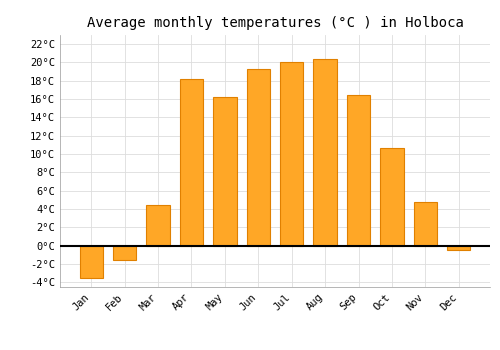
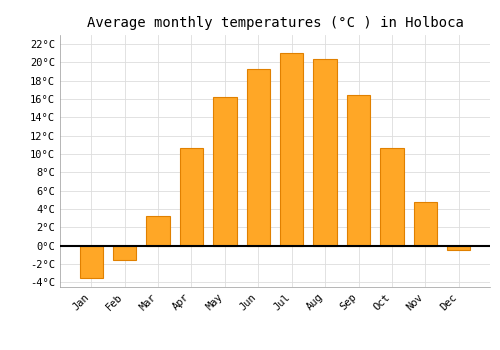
Mar: 4.4°C -> 3.3°C
Apr: 18.2°C -> 10.7°C
Jul: 20.0°C -> 21.0°C
